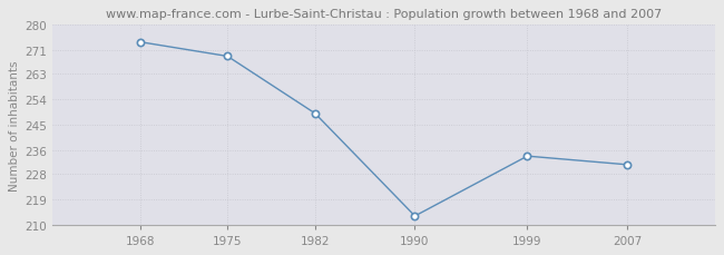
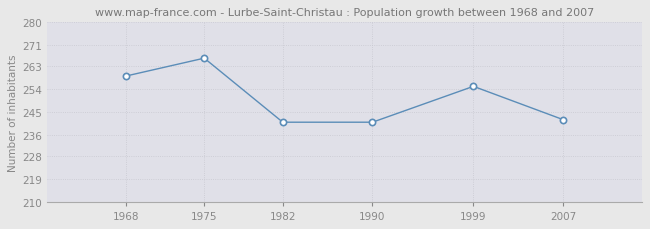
1968: 274 -> 259
1975: 269 -> 266
1982: 249 -> 241
1990: 213 -> 241
1999: 234 -> 255
2007: 231 -> 242
